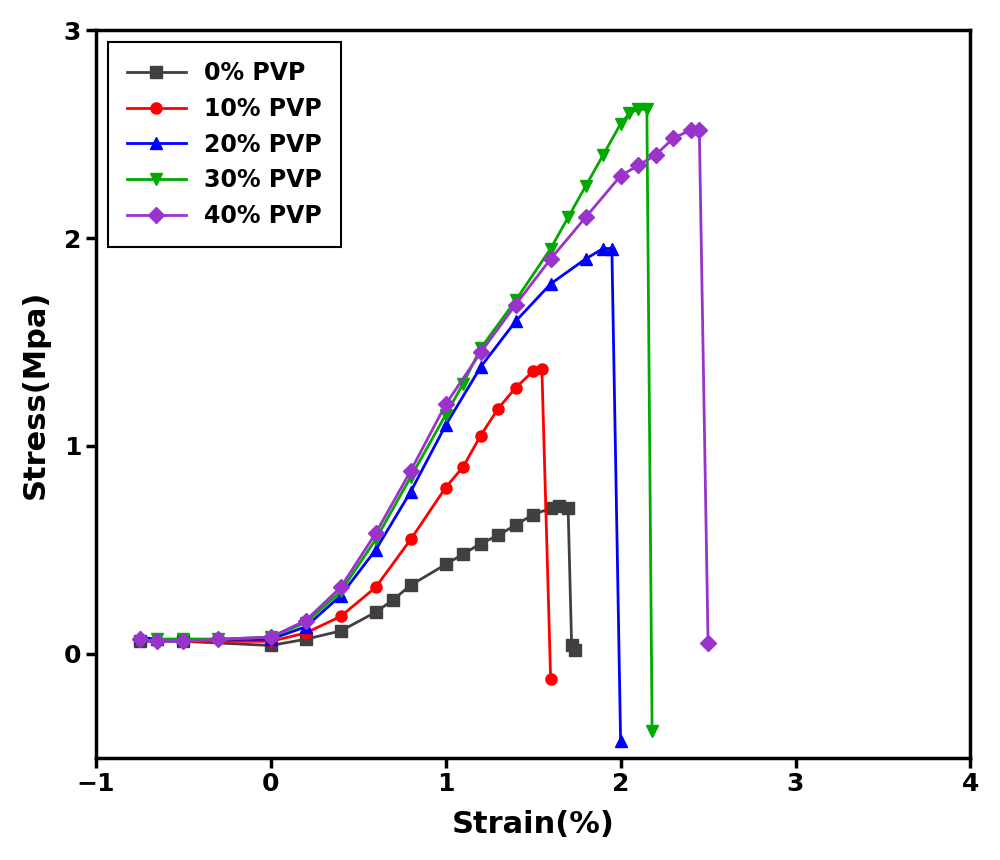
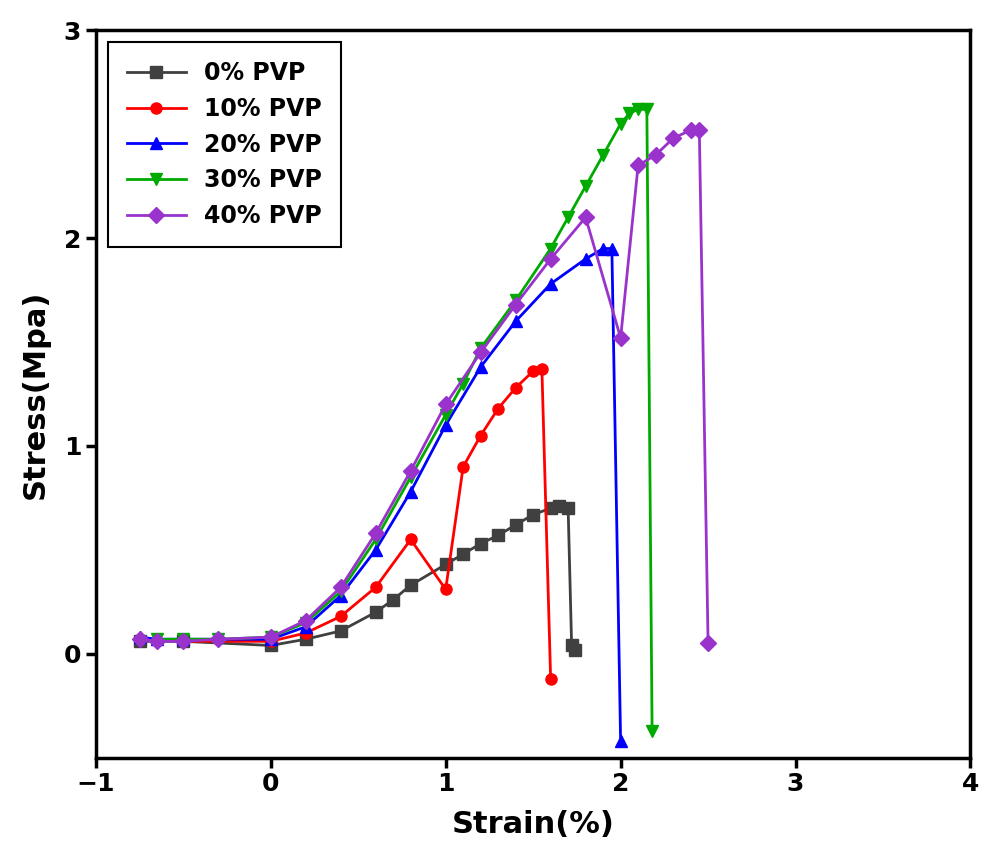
10% PVP/1: 0.80 -> 0.31
40% PVP/2: 2.30 -> 1.52
